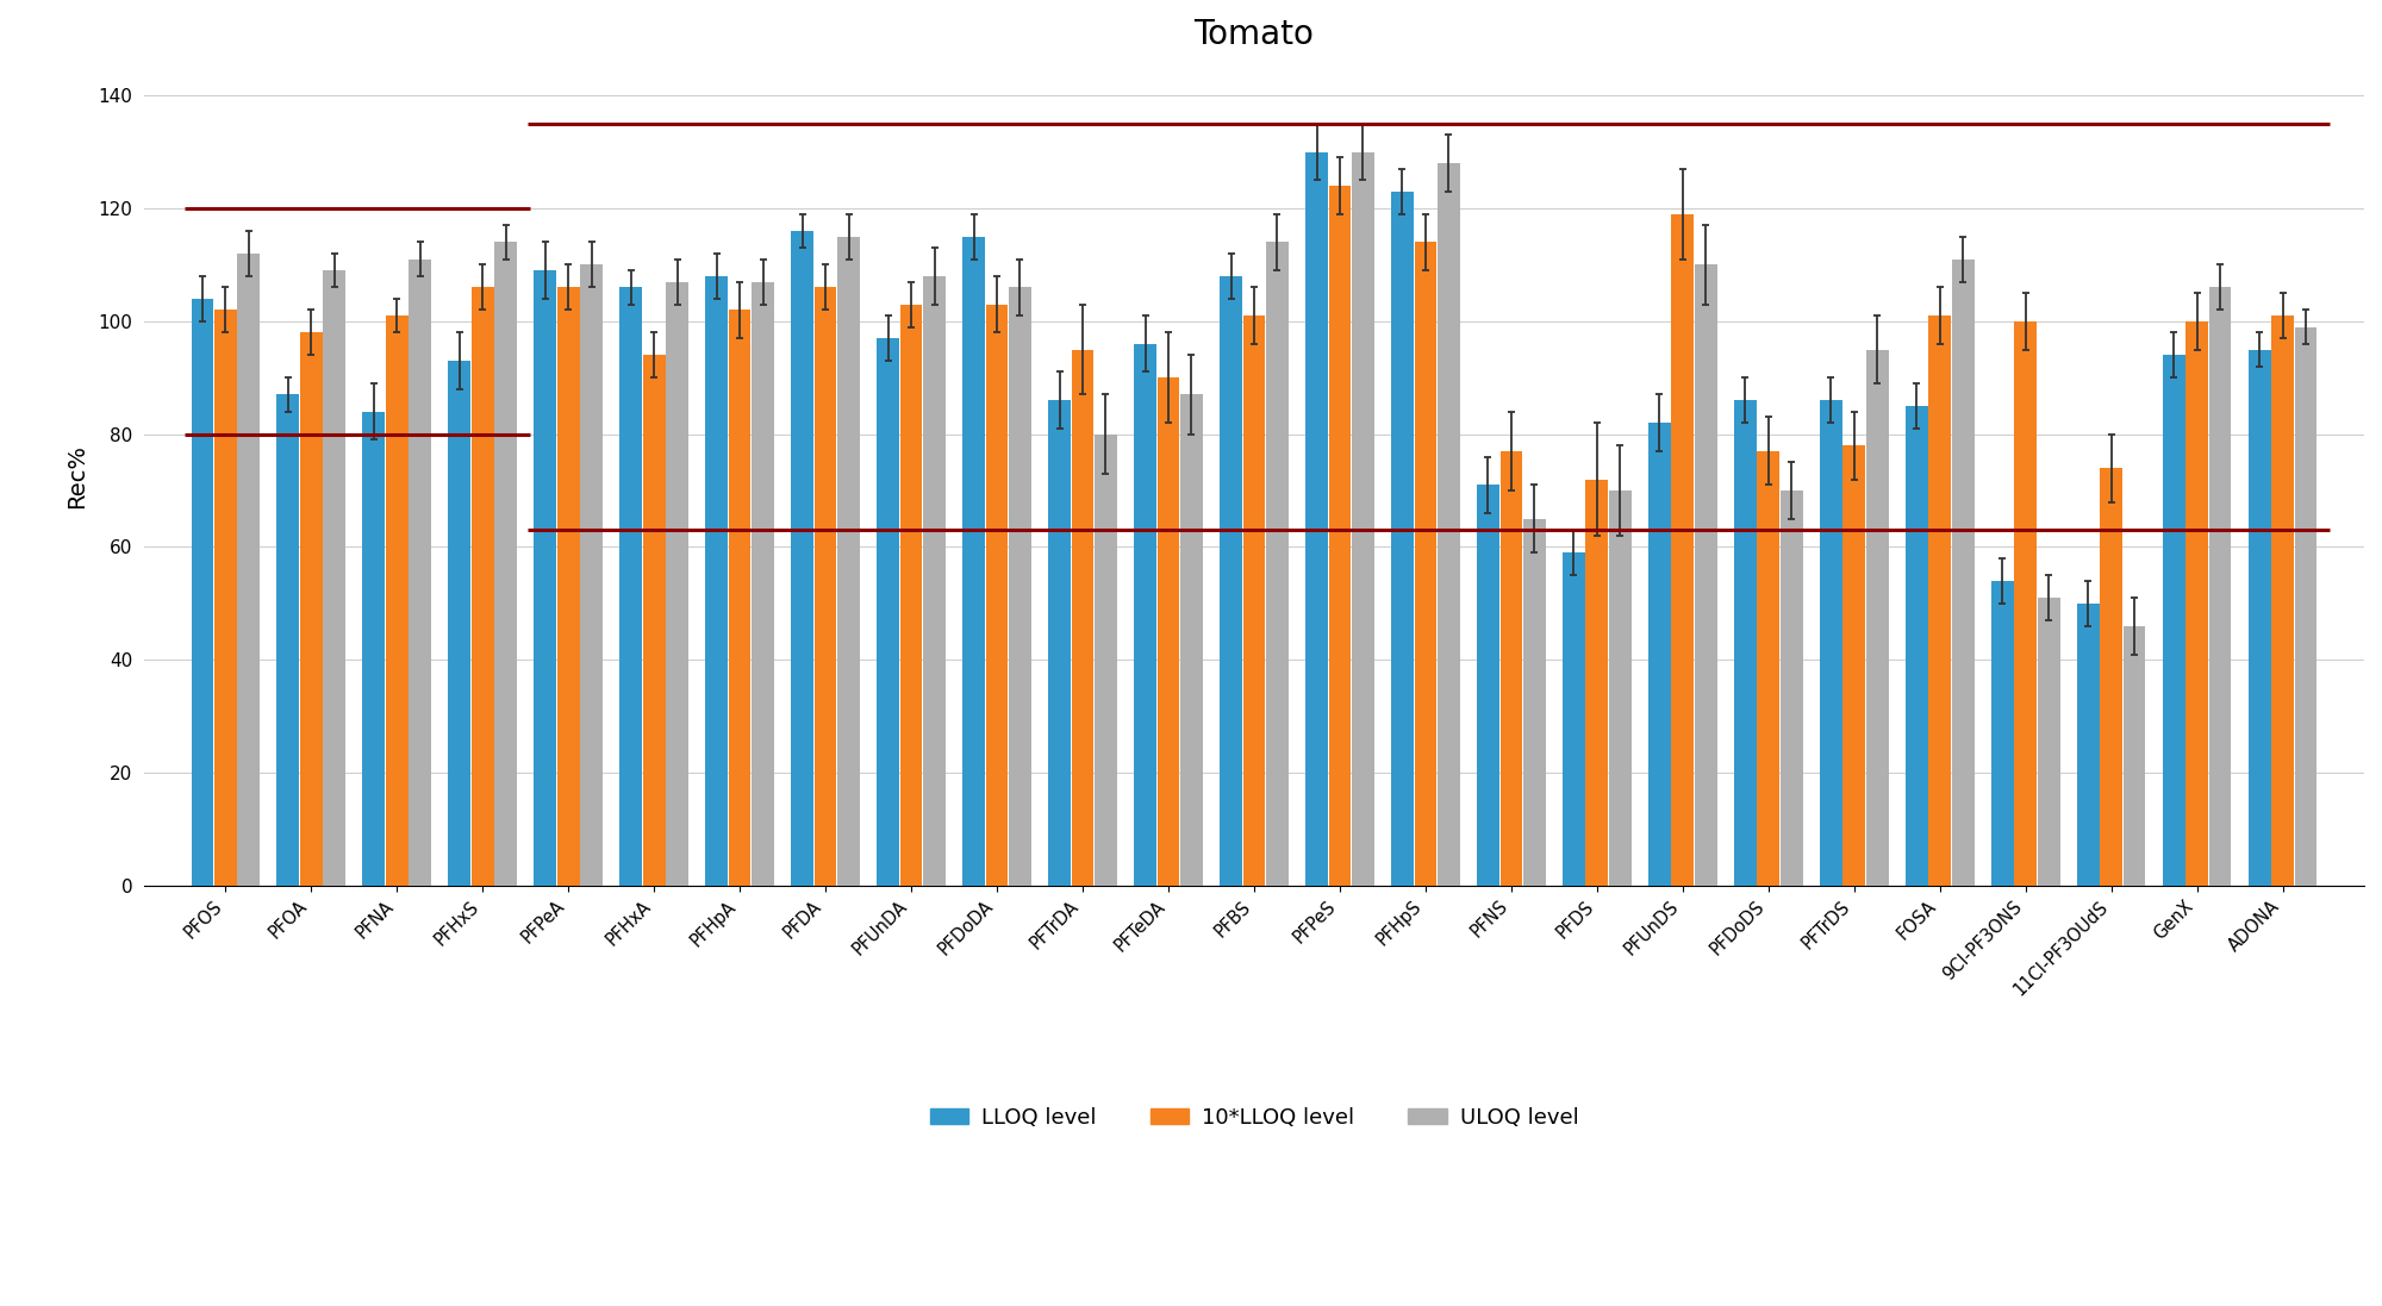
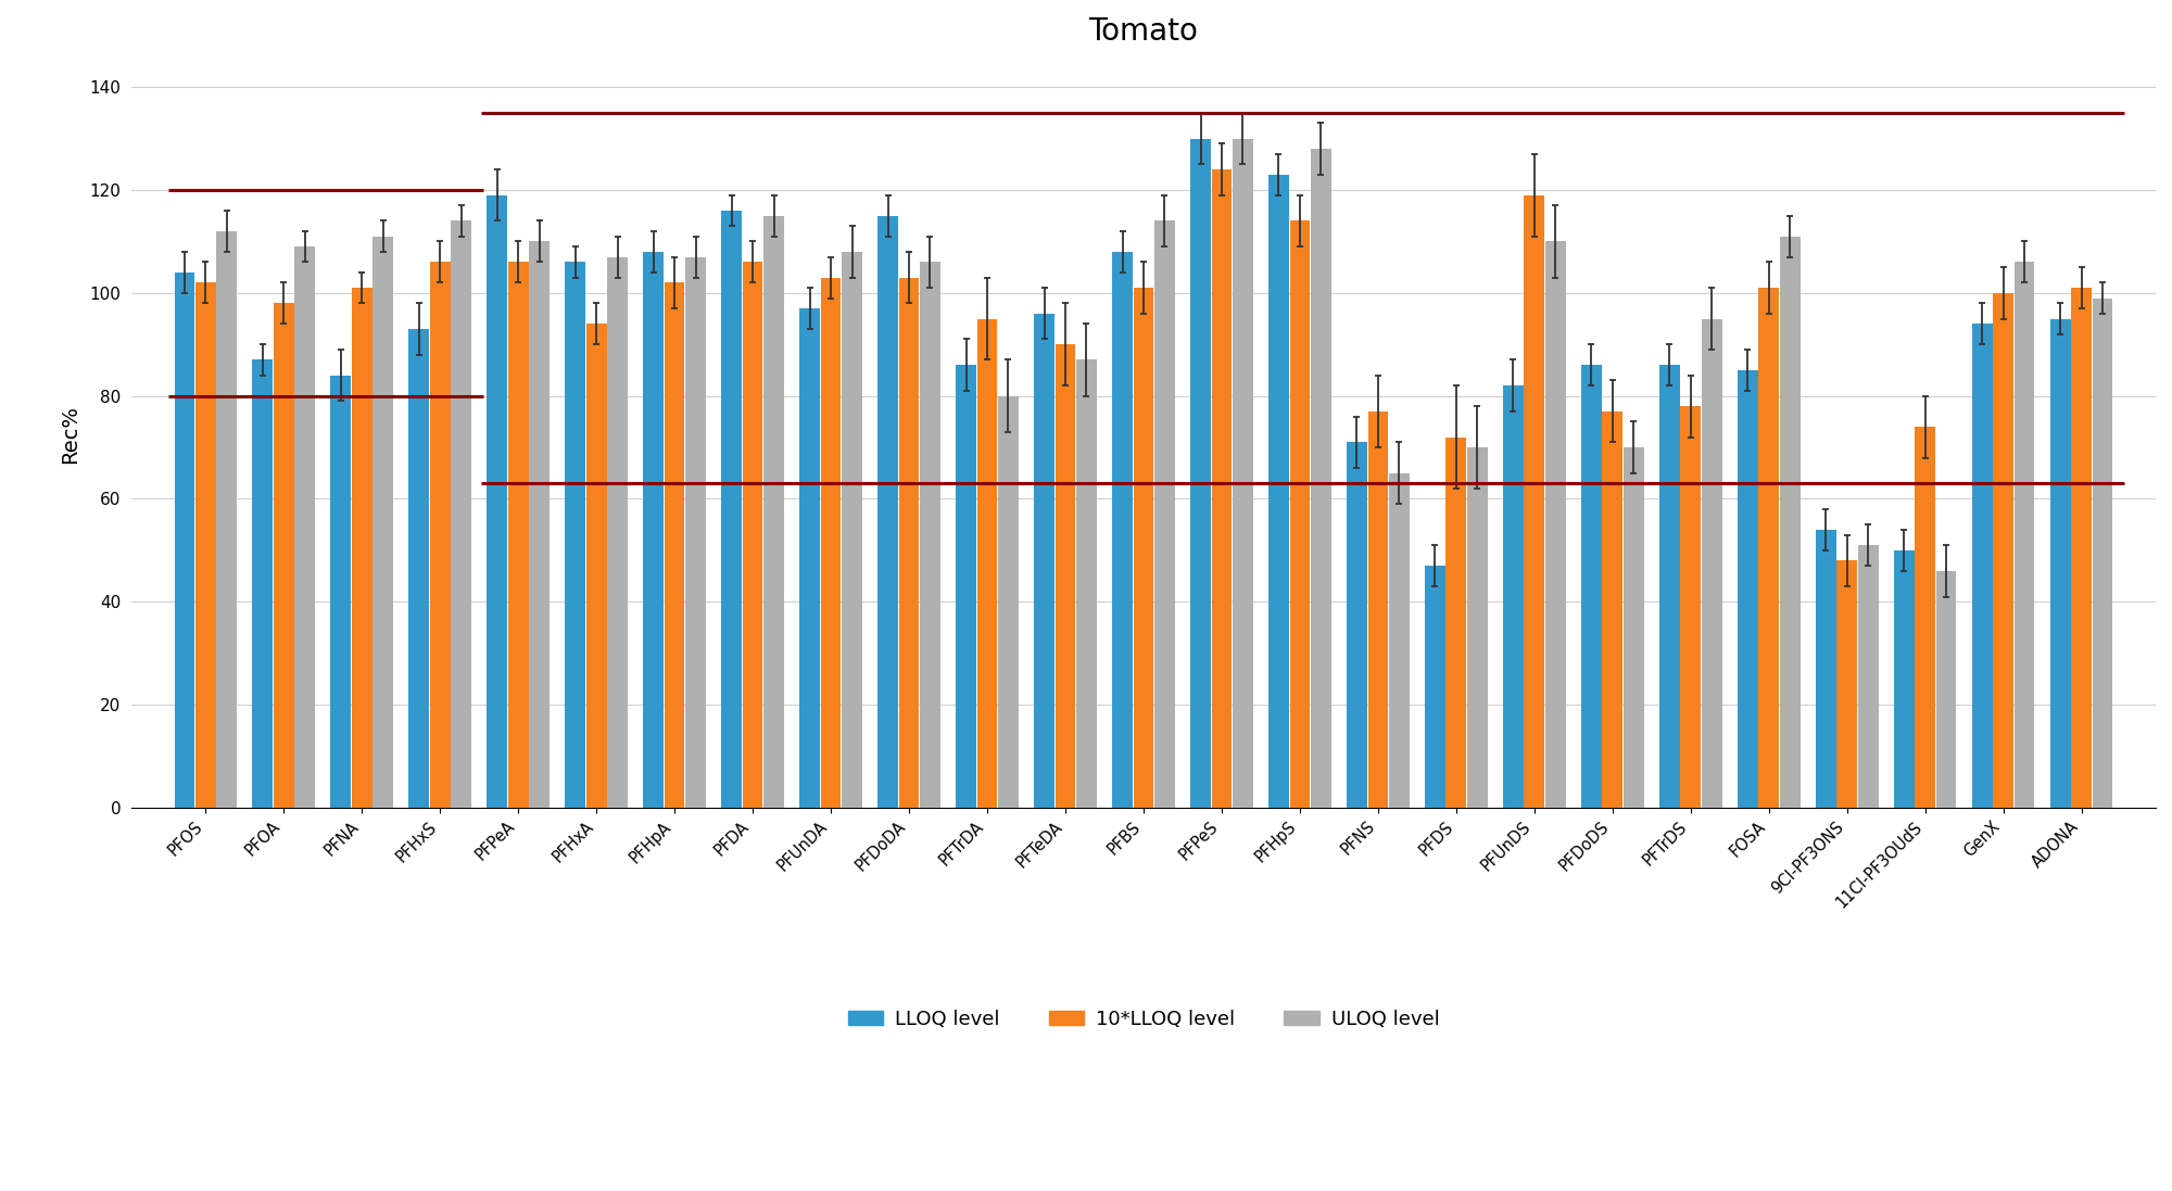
LLOQ level/PFPeA: 109 -> 119
LLOQ level/PFDS: 59 -> 47
10*LLOQ level/9Cl-PF3ONS: 100 -> 48
